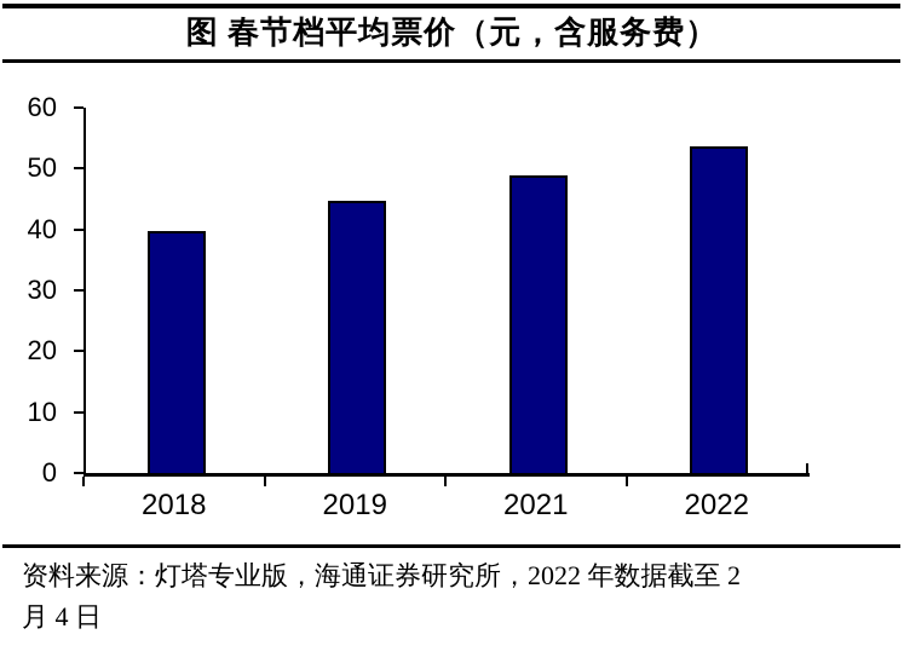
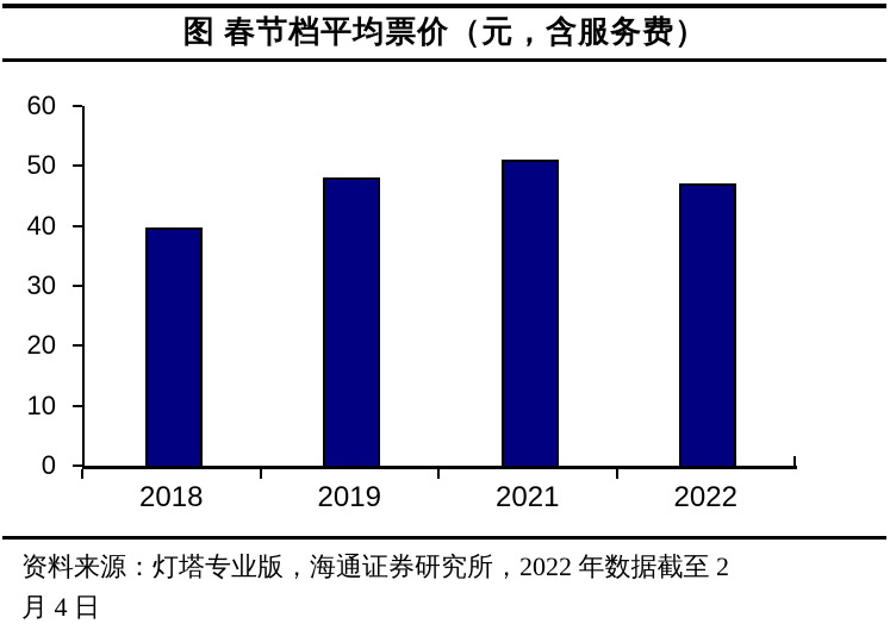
2019: 45 -> 48
2021: 49 -> 51
2022: 54 -> 47
